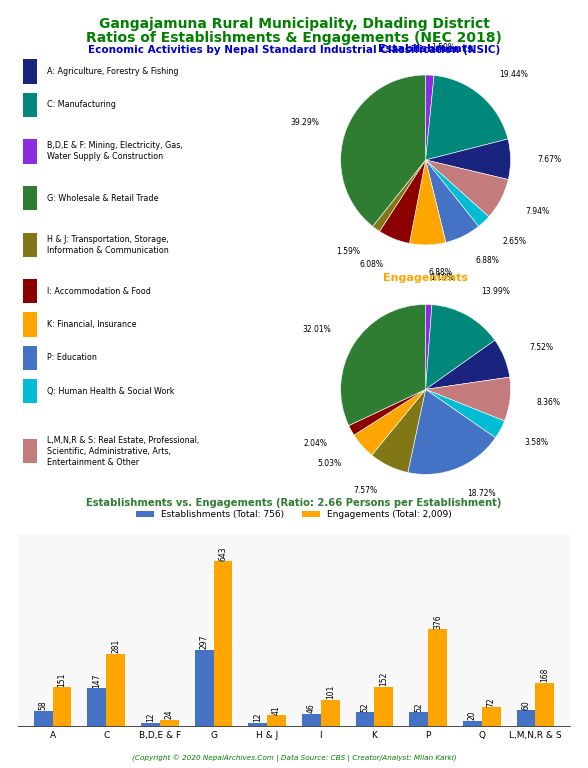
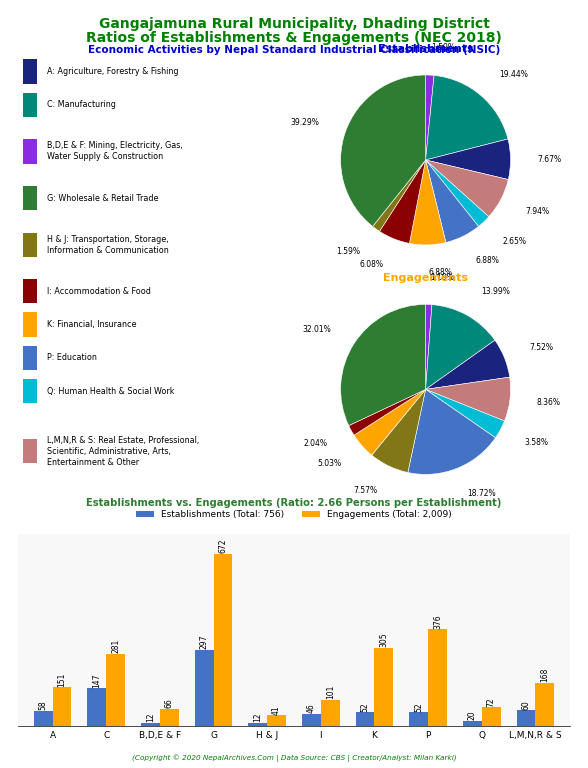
Engagements (Total: 2,009)/B,D,E & F: 24 -> 66
Engagements (Total: 2,009)/G: 643 -> 672
Engagements (Total: 2,009)/K: 152 -> 305
